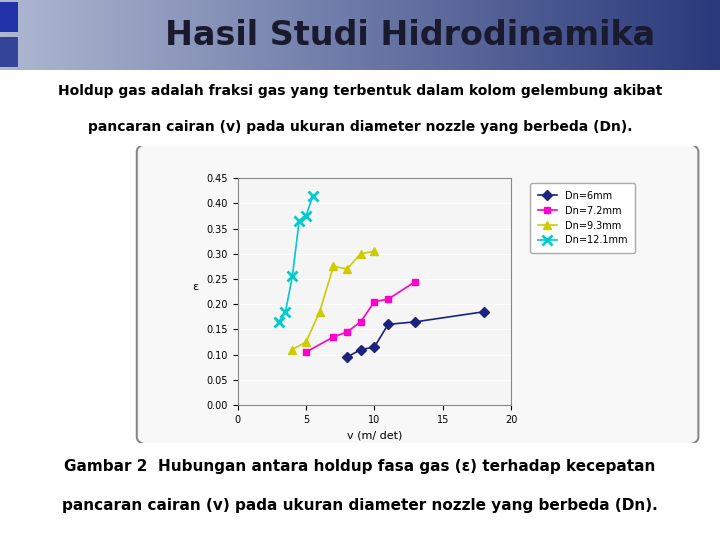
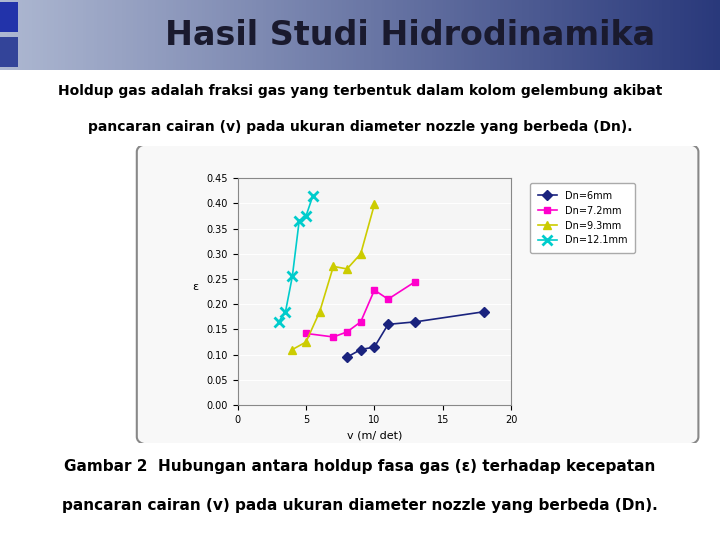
Dn=7.2mm/5: 0.105 -> 0.142
Dn=7.2mm/10: 0.205 -> 0.228
Dn=9.3mm/10: 0.305 -> 0.398
